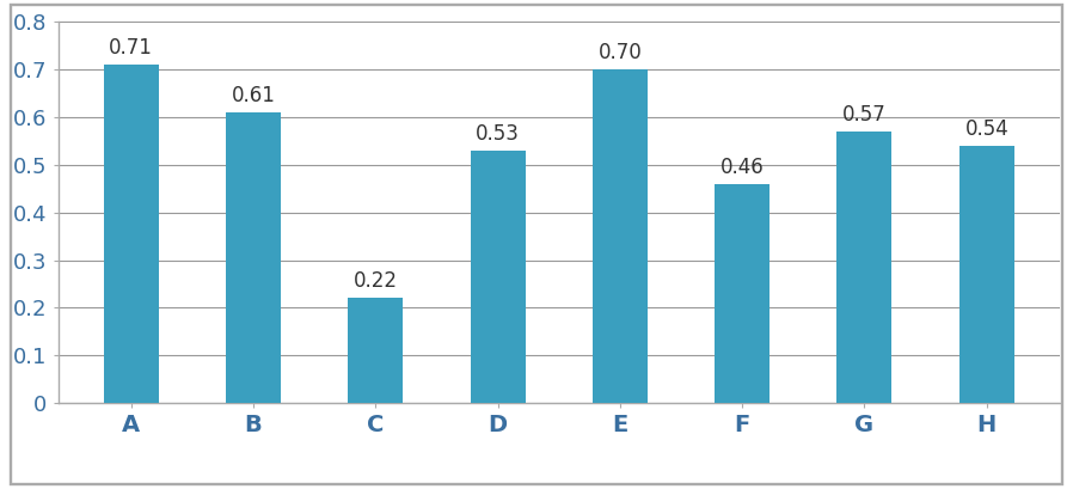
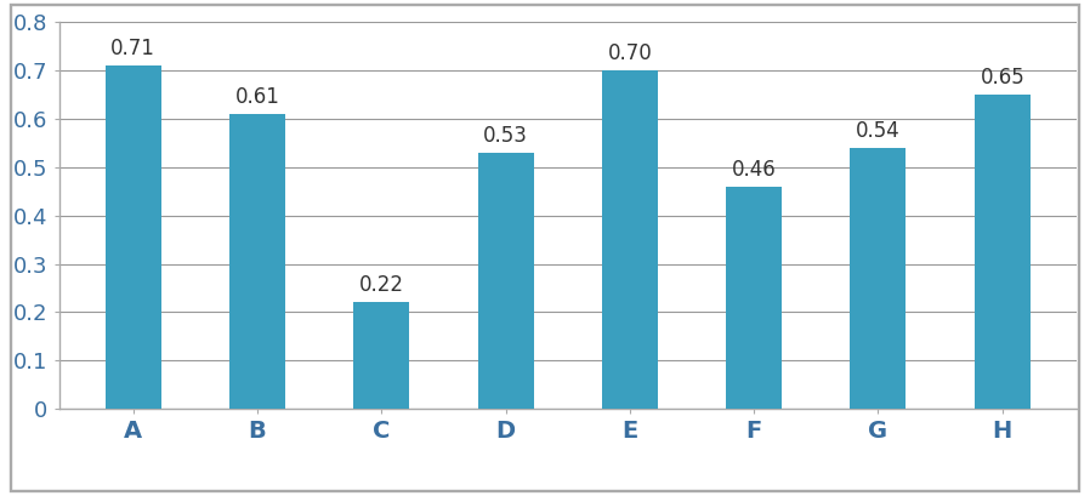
G: 0.57 -> 0.54
H: 0.54 -> 0.65
